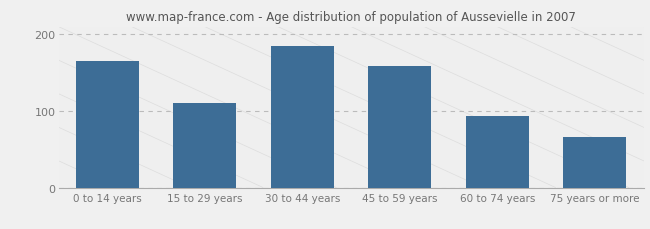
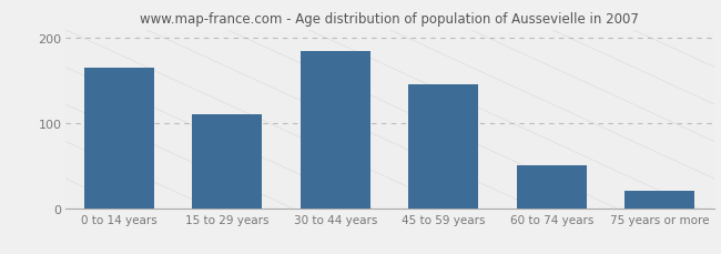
45 to 59 years: 158 -> 145
60 to 74 years: 94 -> 50
75 years or more: 66 -> 20
